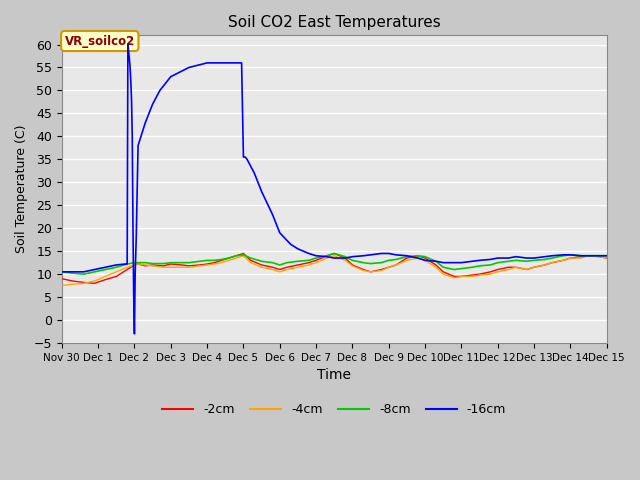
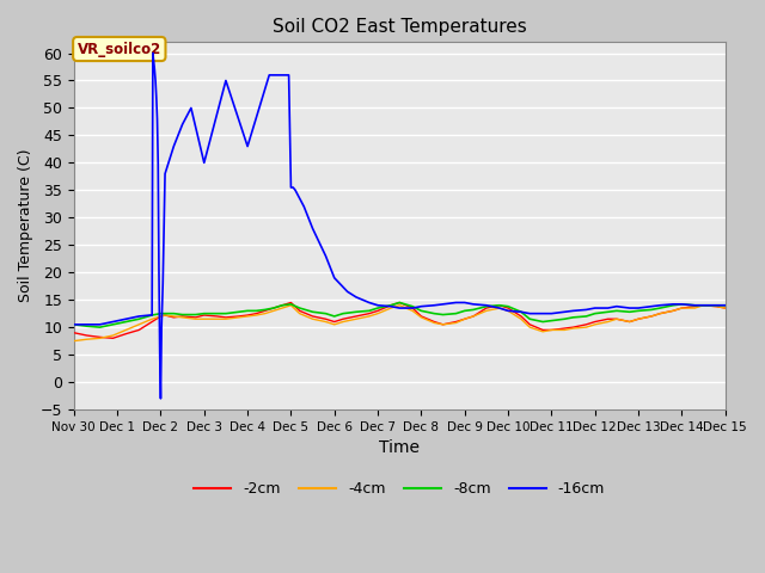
-16cm/Dec 3: 53.0 -> 40.0
-16cm/Dec 4: 56.0 -> 43.0
